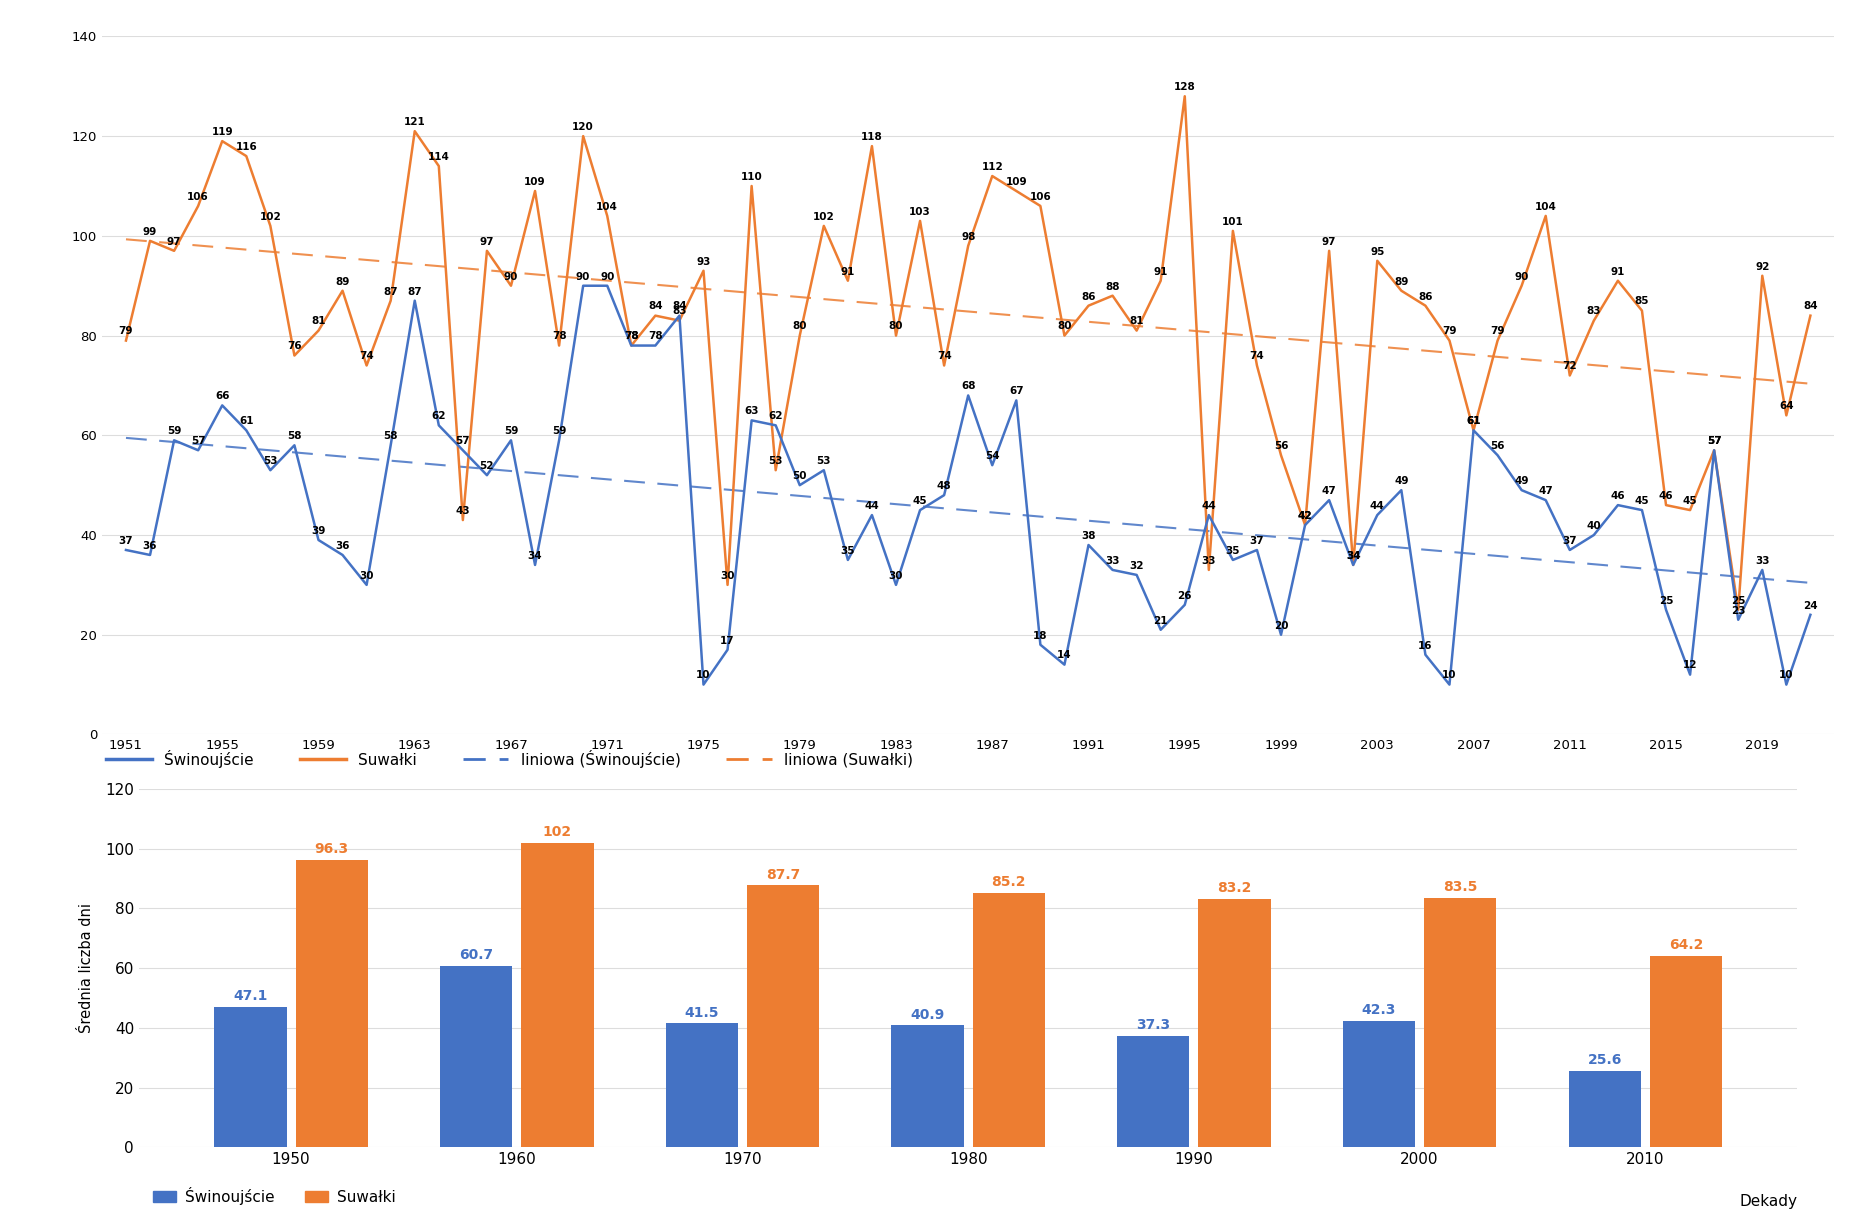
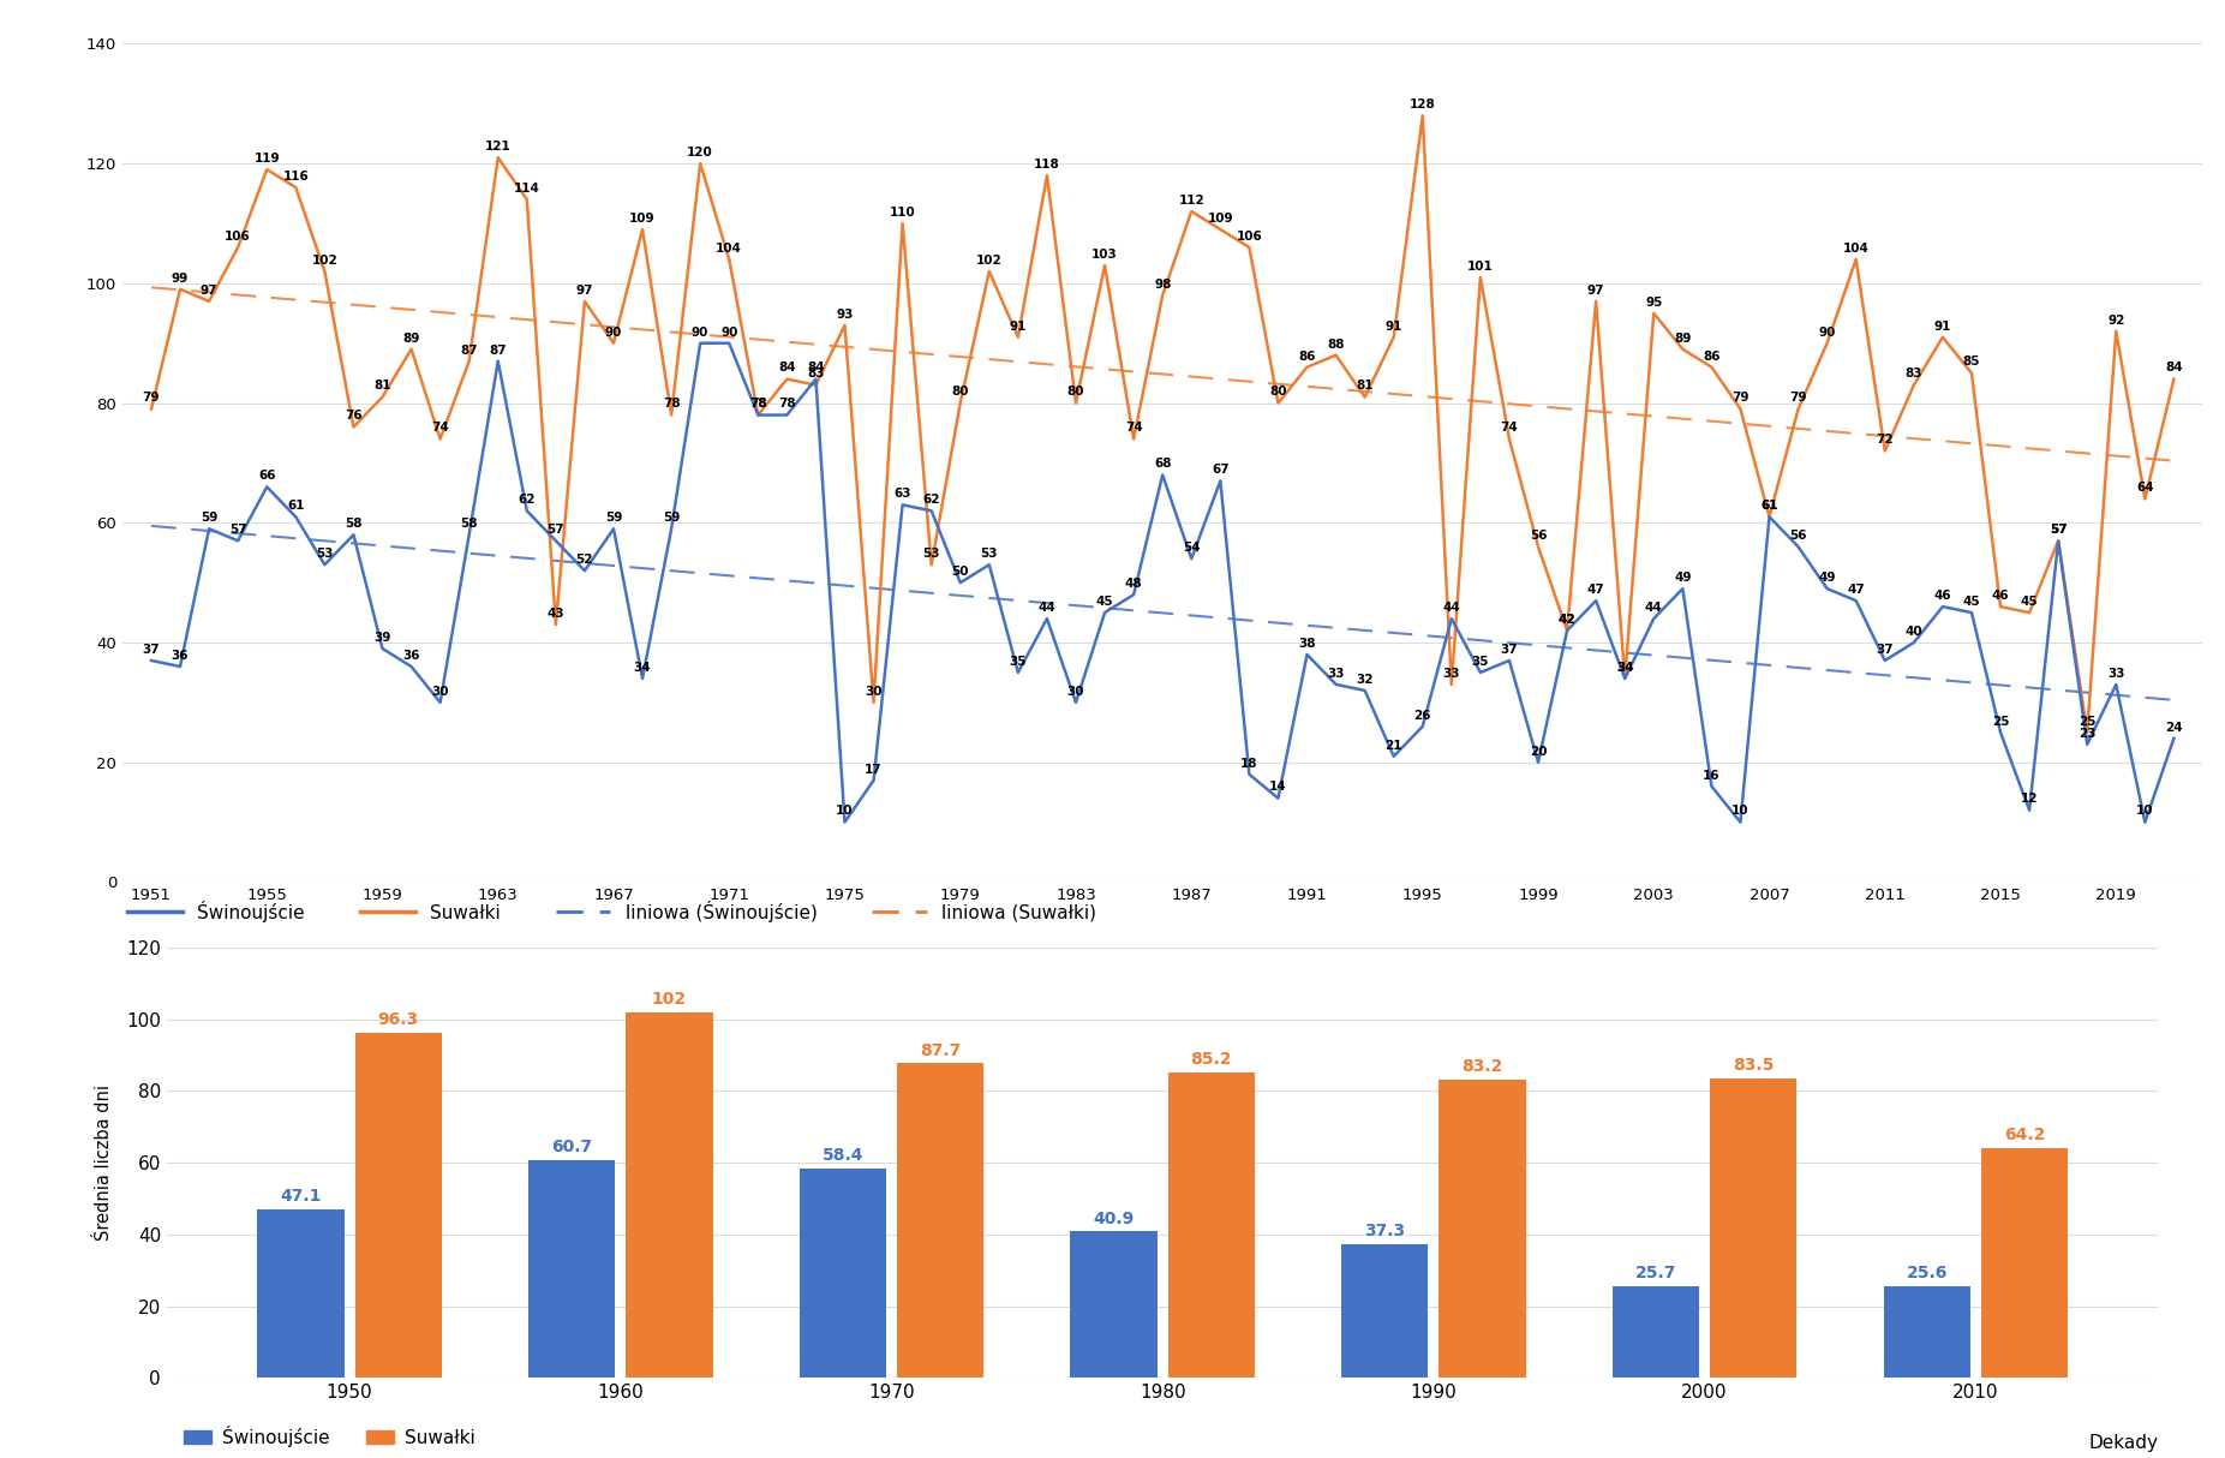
Świnoujście/1970: 41.5 -> 58.4
Świnoujście/2000: 42.3 -> 25.7
